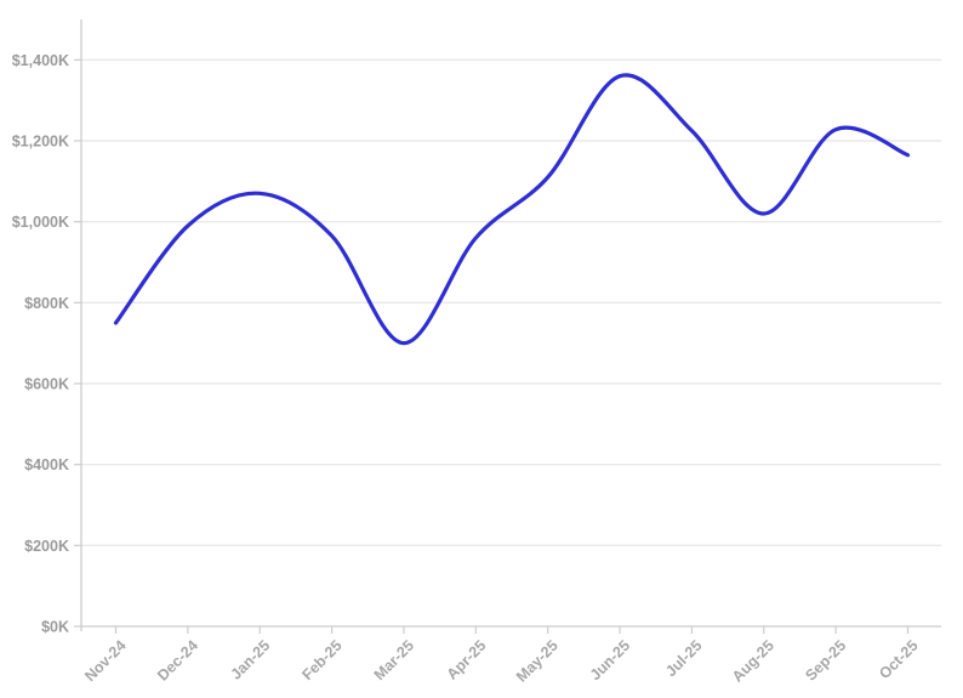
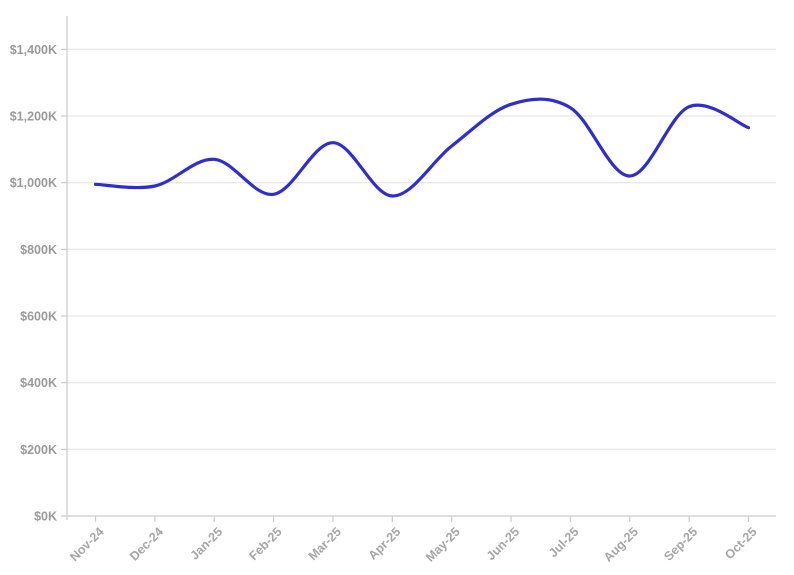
Nov-24: $750K -> $1000K
Mar-25: $700K -> $1120K
Jun-25: $1360K -> $1240K
